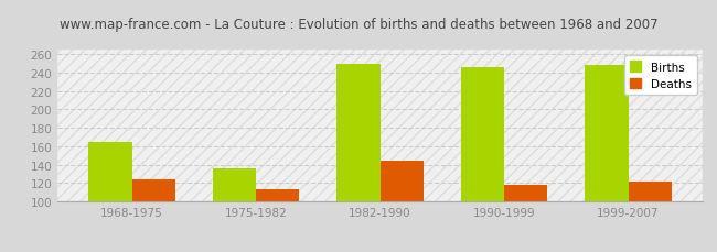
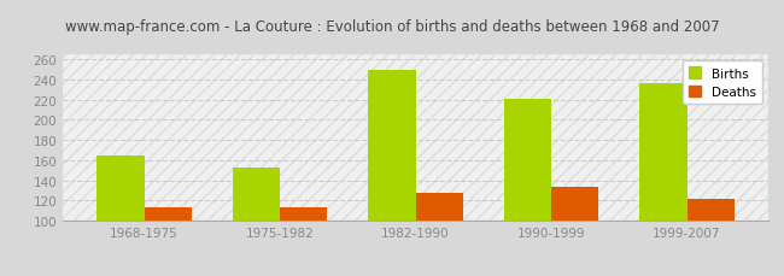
Deaths/1968-1975: 124 -> 113
Births/1975-1982: 136 -> 153
Deaths/1982-1990: 144 -> 127
Births/1990-1999: 246 -> 221
Deaths/1990-1999: 118 -> 133
Births/1999-2007: 248 -> 236
